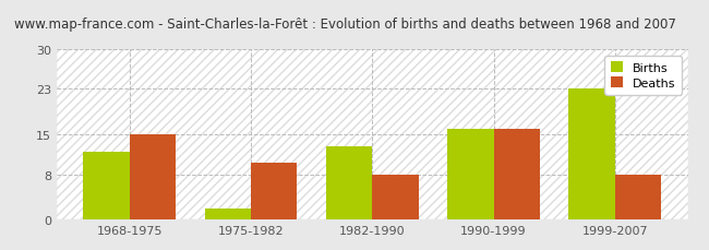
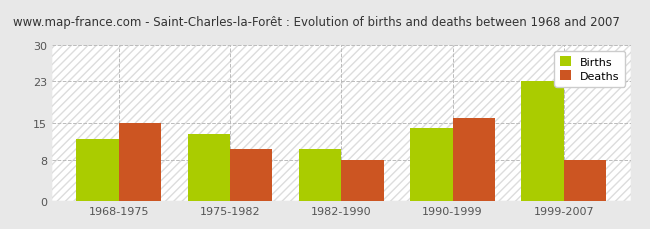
Births/1975-1982: 2 -> 13
Births/1982-1990: 13 -> 10
Births/1990-1999: 16 -> 14
